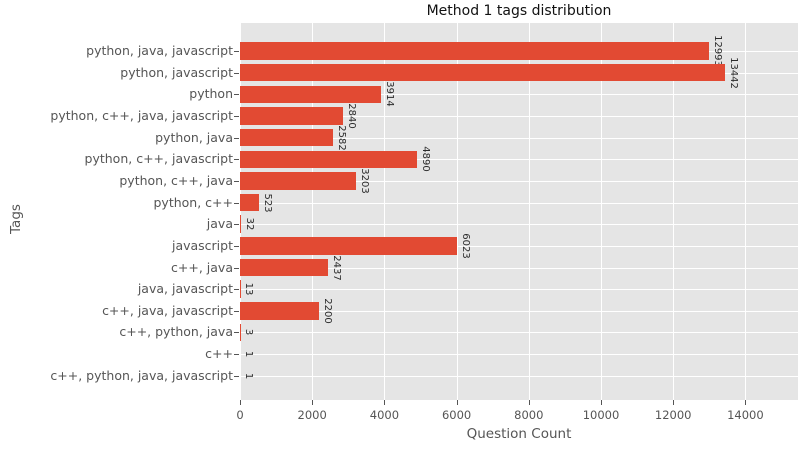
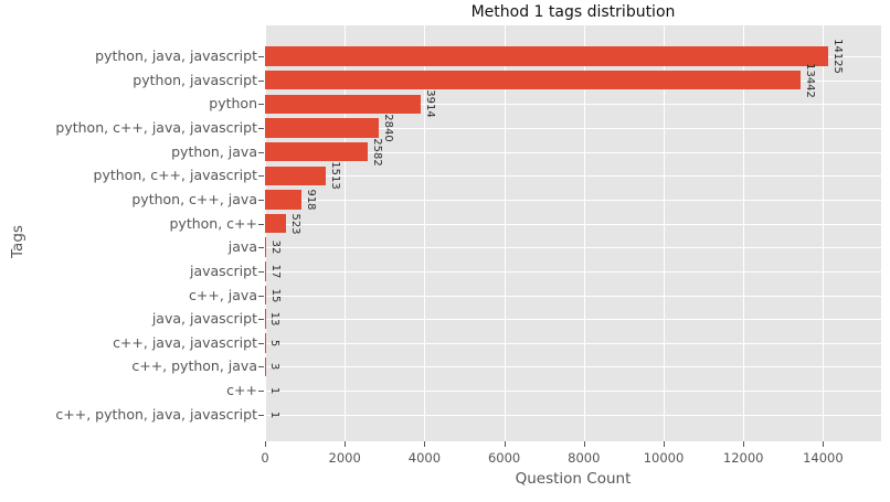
python, java, javascript: 12993 -> 14125
python, c++, javascript: 4890 -> 1513
python, c++, java: 3203 -> 918
javascript: 6023 -> 17
c++, java: 2437 -> 15
c++, java, javascript: 2200 -> 5
